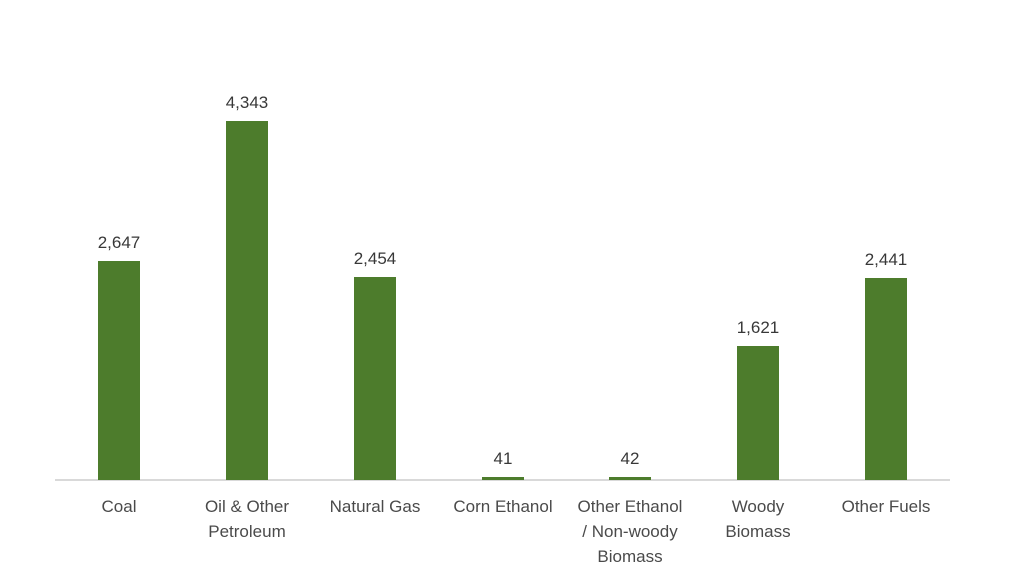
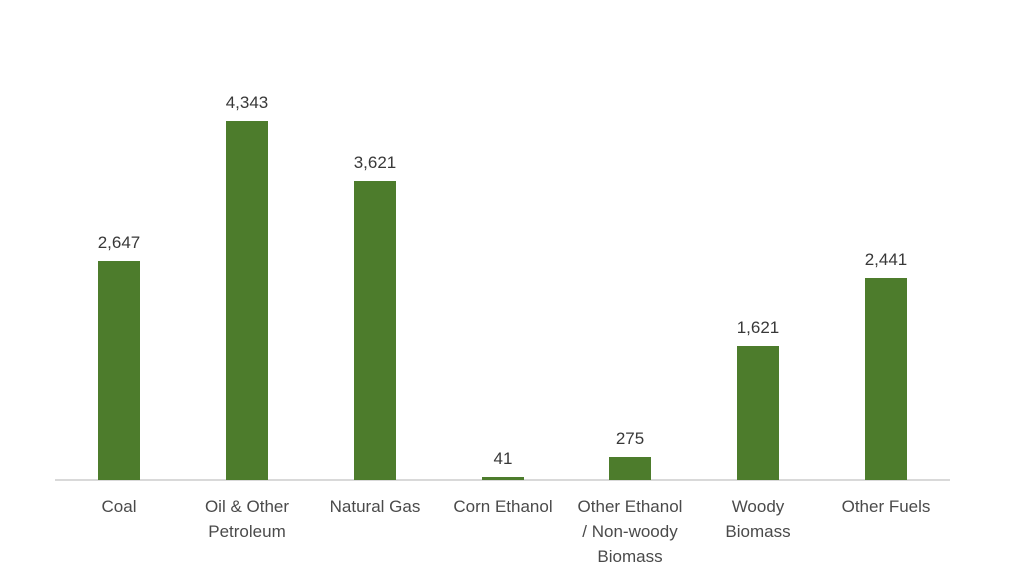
Natural Gas: 2,454 -> 3,621
Other Ethanol / Non-woody Biomass: 42 -> 275
